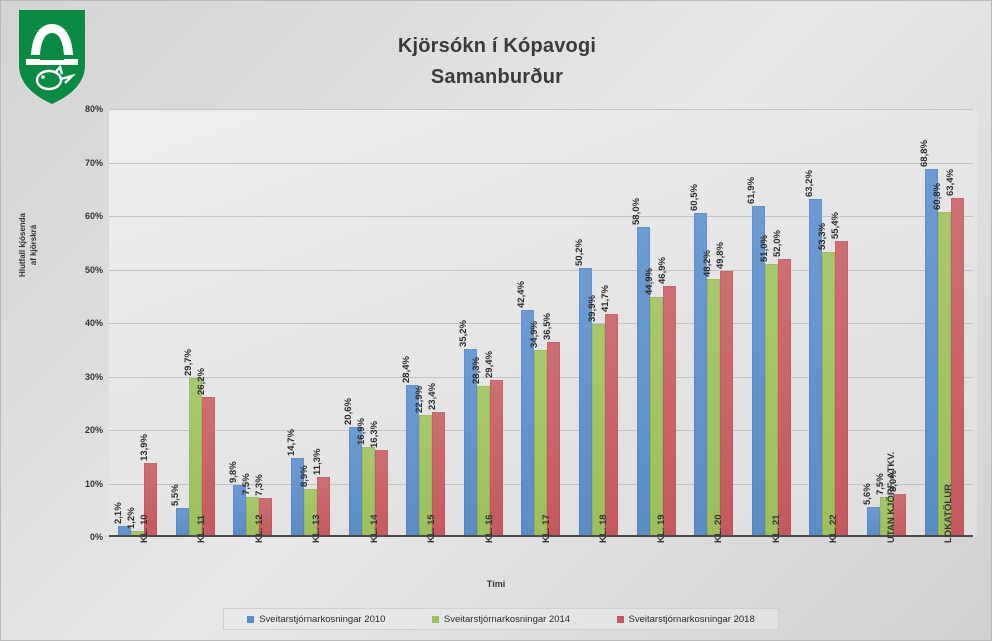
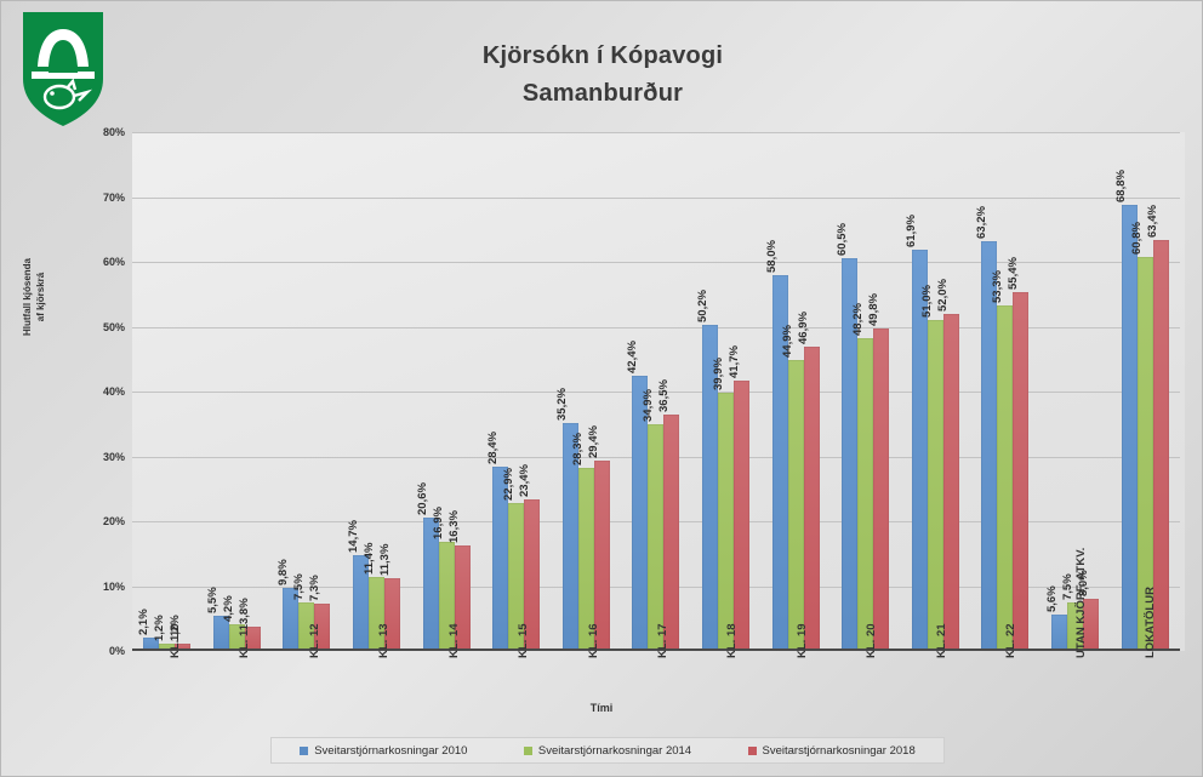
Sveitarstjórnarkosningar 2018/KL. 10: 13,9% -> 1,2%
Sveitarstjórnarkosningar 2014/KL. 11: 29,7% -> 4,2%
Sveitarstjórnarkosningar 2018/KL. 11: 26,2% -> 3,8%
Sveitarstjórnarkosningar 2014/KL. 13: 8,9% -> 11,4%
